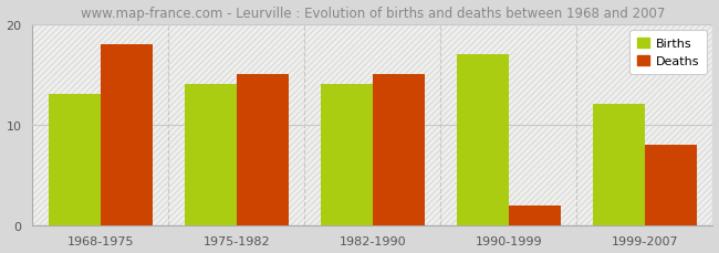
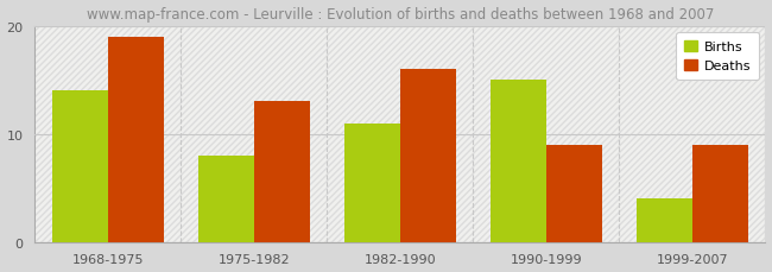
Births/1968-1975: 13 -> 14
Deaths/1968-1975: 18 -> 19
Births/1975-1982: 14 -> 8
Deaths/1975-1982: 15 -> 13
Births/1982-1990: 14 -> 11
Deaths/1982-1990: 15 -> 16
Births/1990-1999: 17 -> 15
Deaths/1990-1999: 2 -> 9
Births/1999-2007: 12 -> 4
Deaths/1999-2007: 8 -> 9
